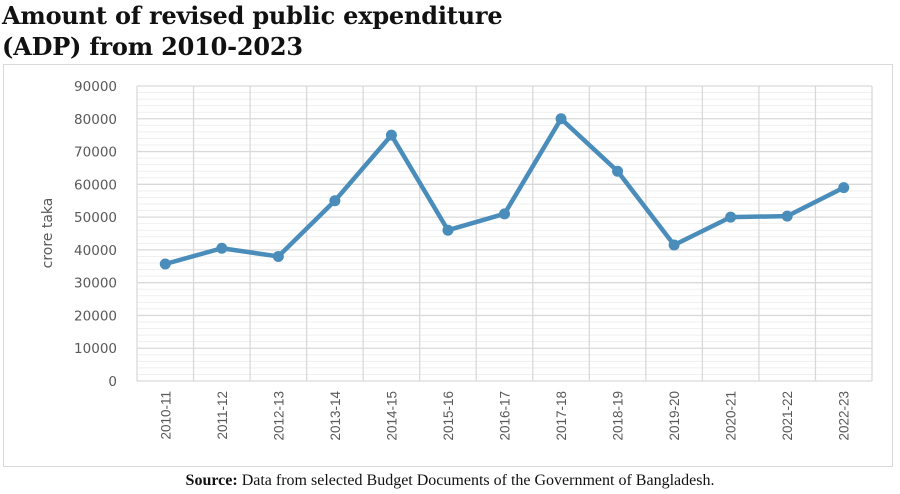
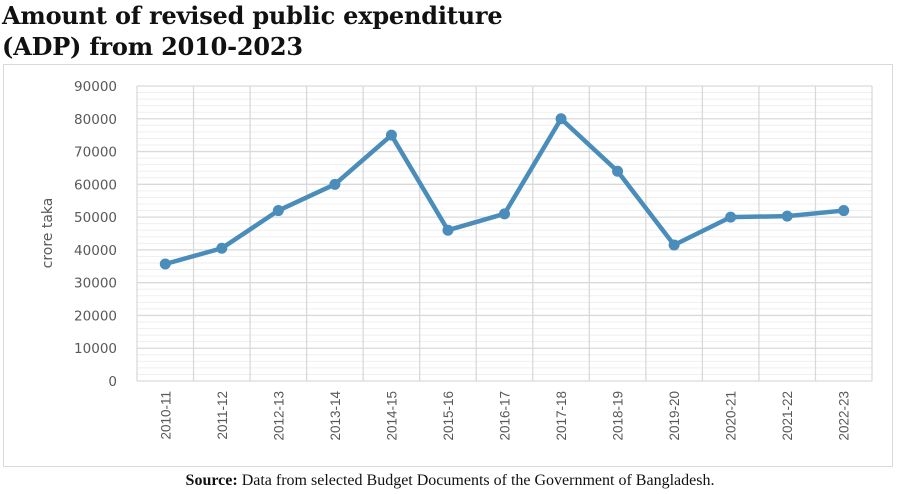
2012-13: 38000 -> 52000
2013-14: 55000 -> 60000
2022-23: 59000 -> 52000
